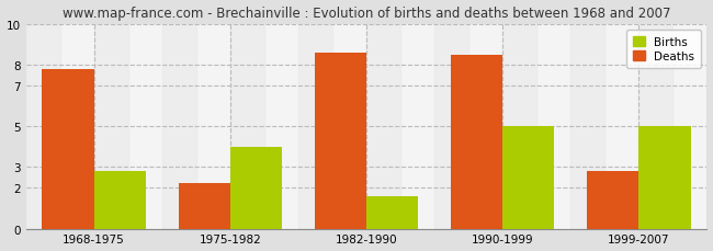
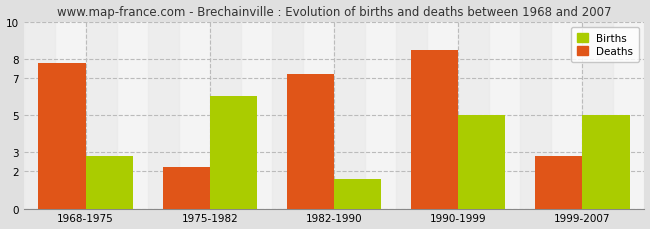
Births/1975-1982: 4.0 -> 6.0
Deaths/1982-1990: 8.6 -> 7.2
